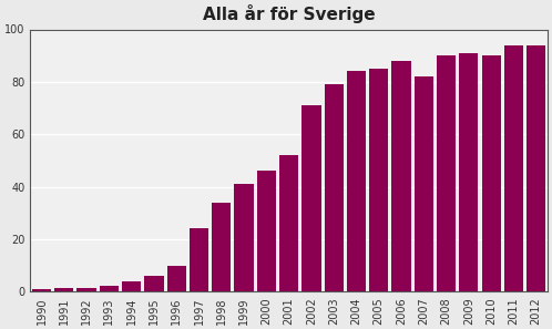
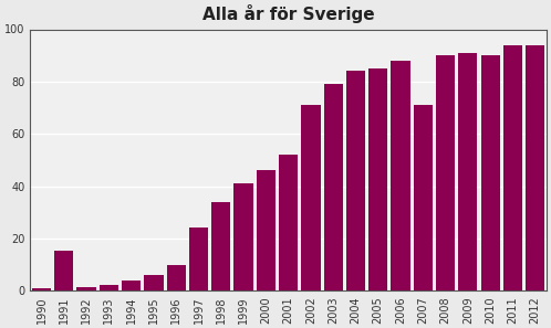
1991: 1.5 -> 15.5
2007: 82.0 -> 71.0
